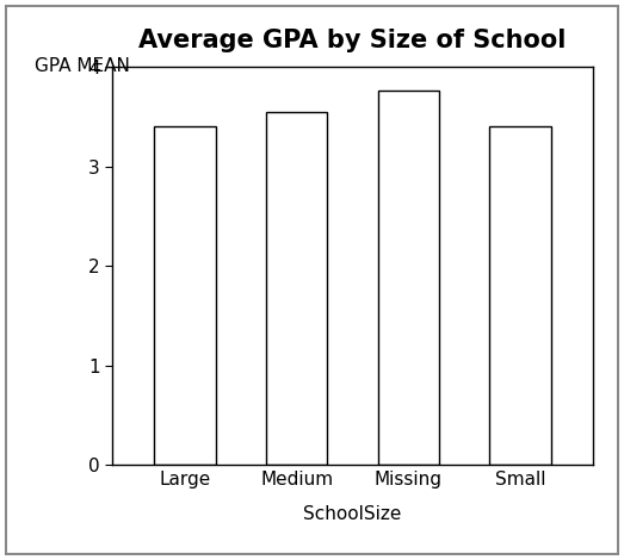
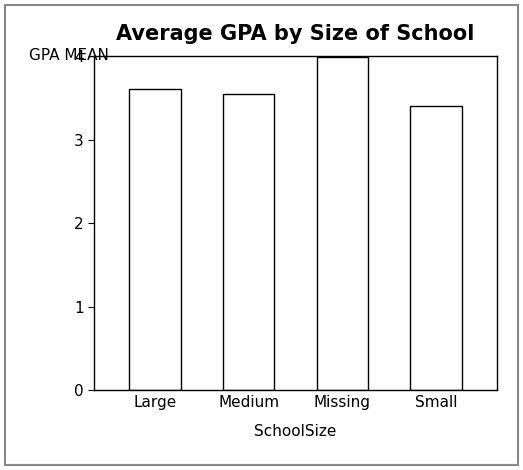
Large: 3.40 -> 3.61
Missing: 3.76 -> 3.99
